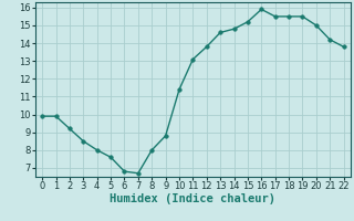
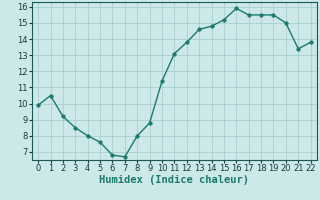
1: 9.9 -> 10.5
21: 14.2 -> 13.4
